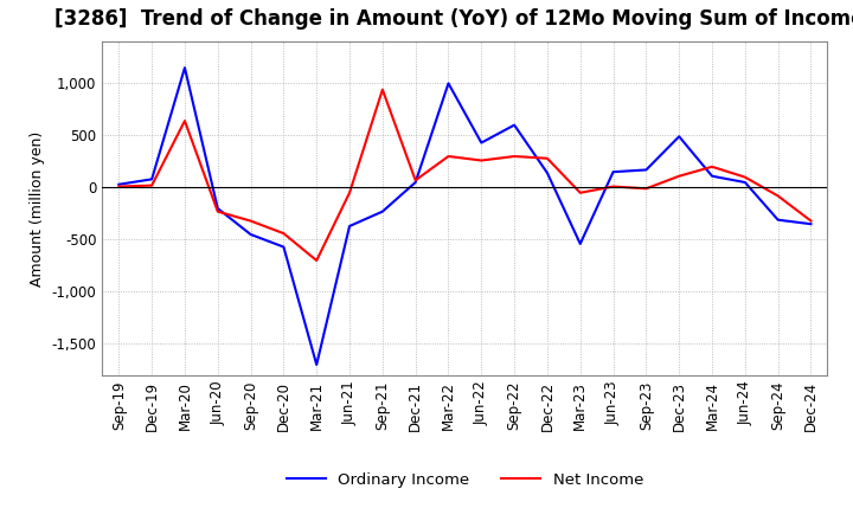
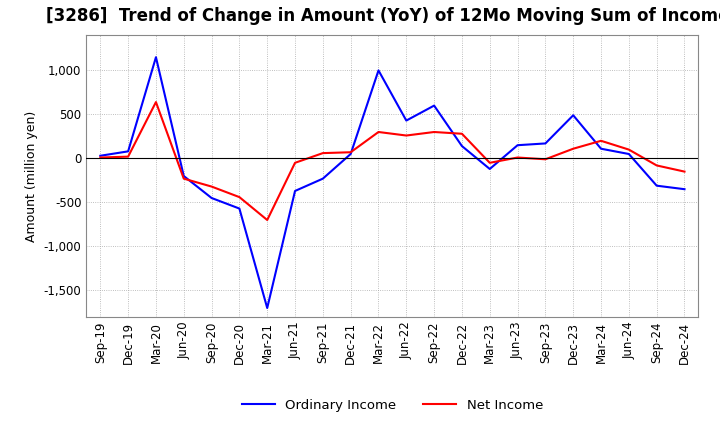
Net Income/Sep-21: 940 -> 60
Ordinary Income/Mar-23: -540 -> -120
Net Income/Dec-24: -320 -> -150
